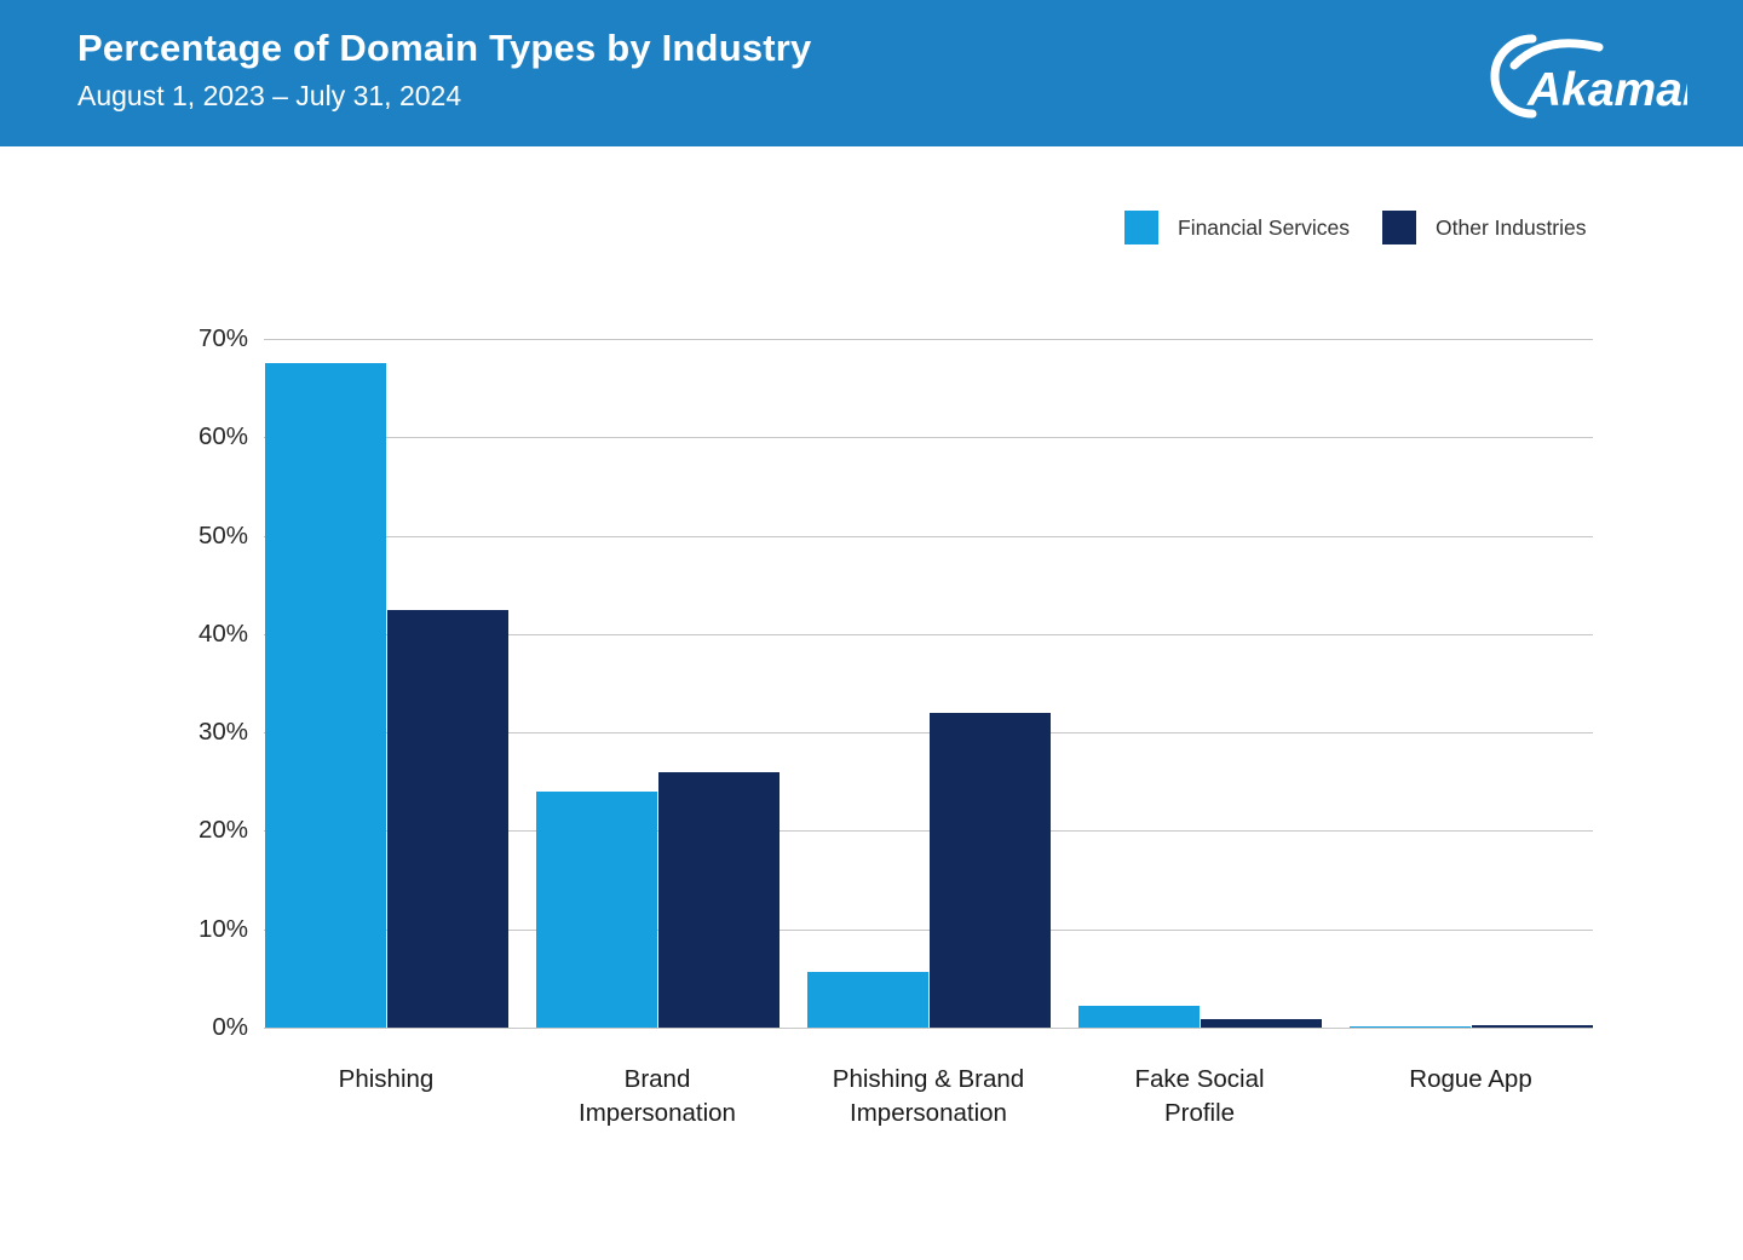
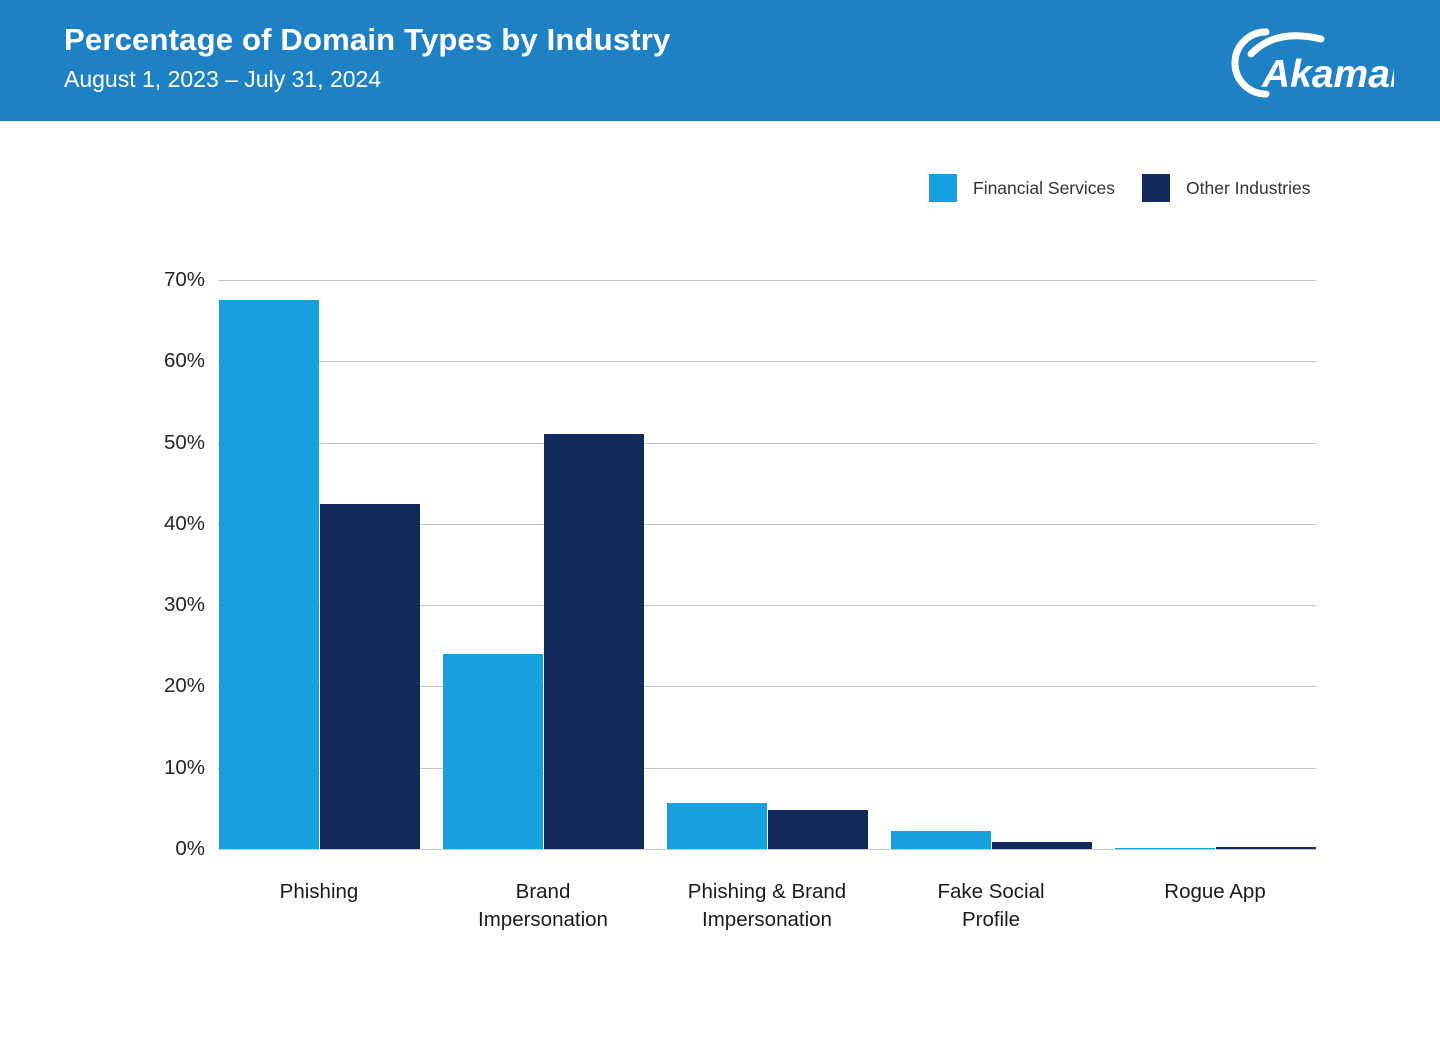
Other Industries/Brand Impersonation: 26% -> 51%
Other Industries/Phishing & Brand Impersonation: 32% -> 5%
